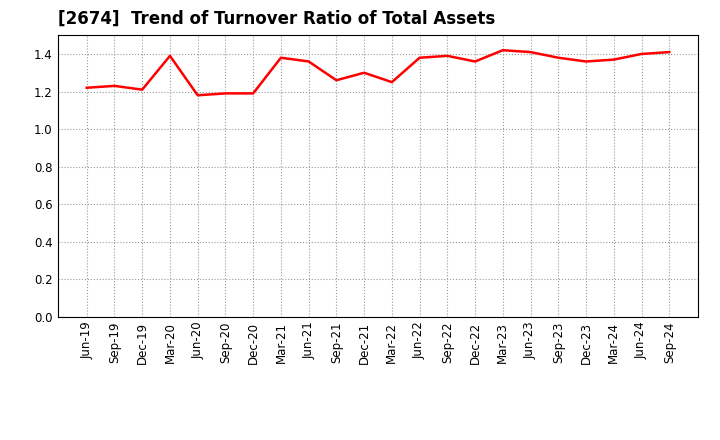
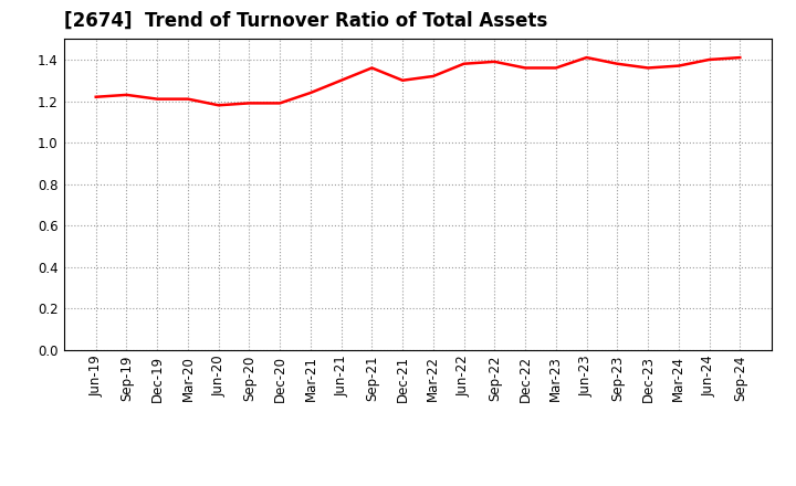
Mar-20: 1.39 -> 1.21
Mar-21: 1.38 -> 1.24
Jun-21: 1.36 -> 1.30
Sep-21: 1.26 -> 1.36
Mar-22: 1.25 -> 1.32
Mar-23: 1.42 -> 1.36
